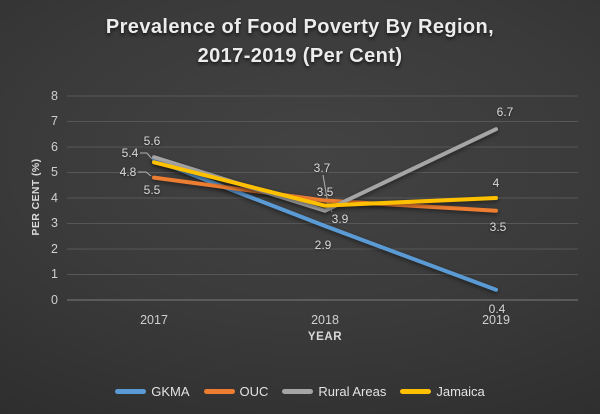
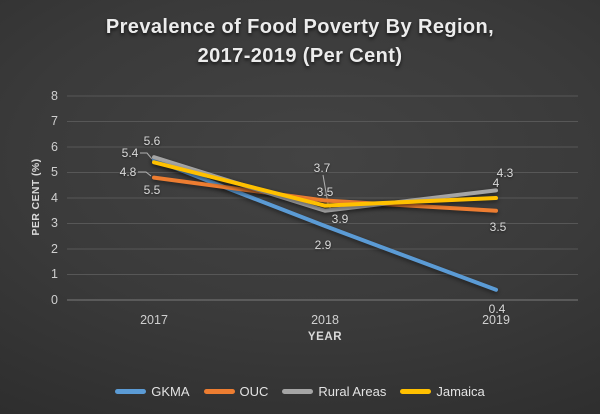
Rural Areas/2019: 6.7 -> 4.3
